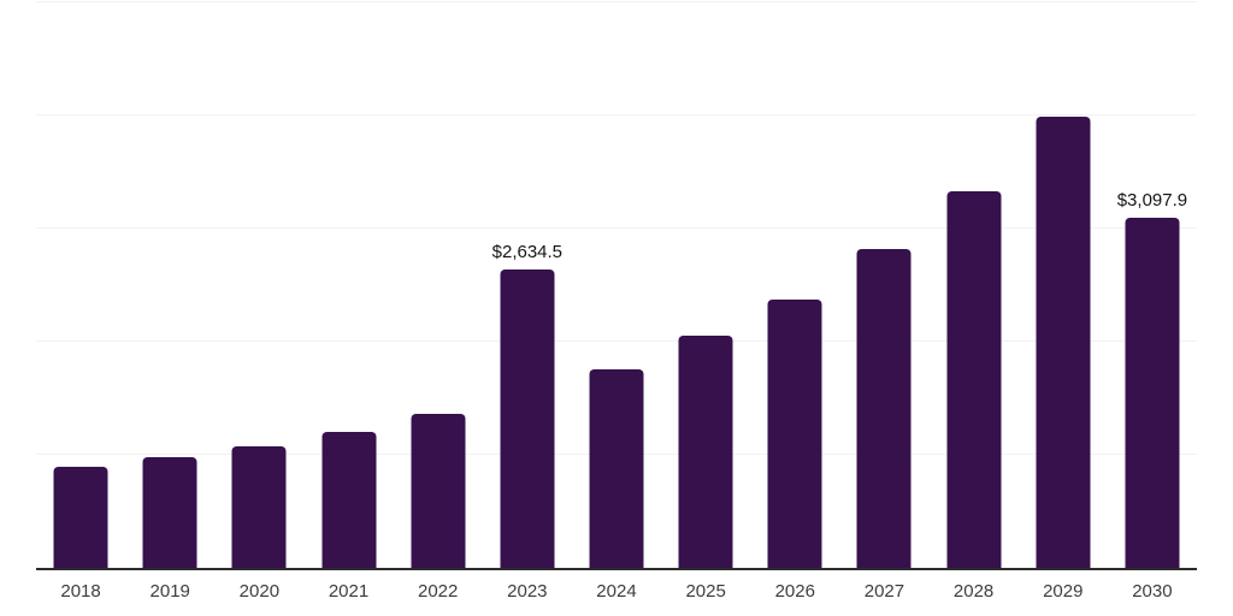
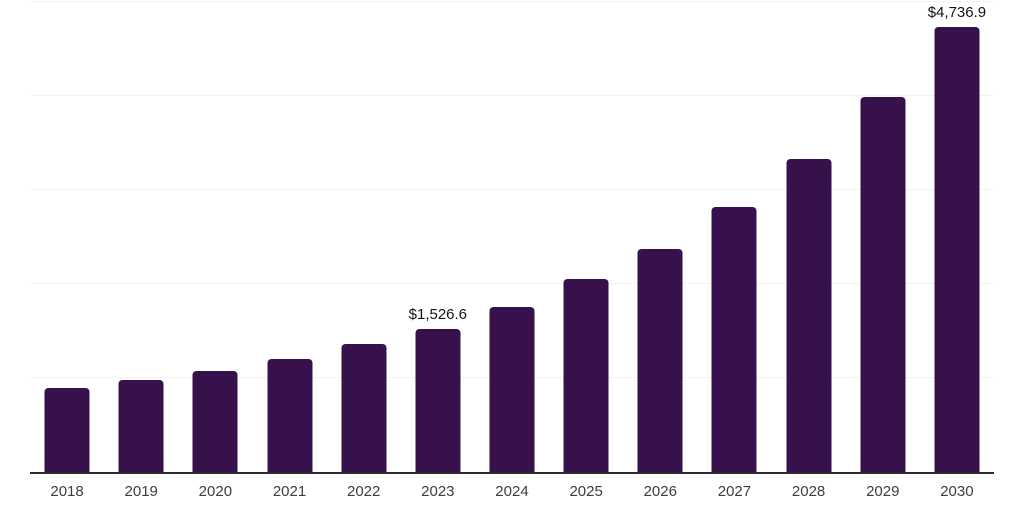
2023: $2,634.5 -> $1,526.6
2030: $3,097.9 -> $4,736.9
